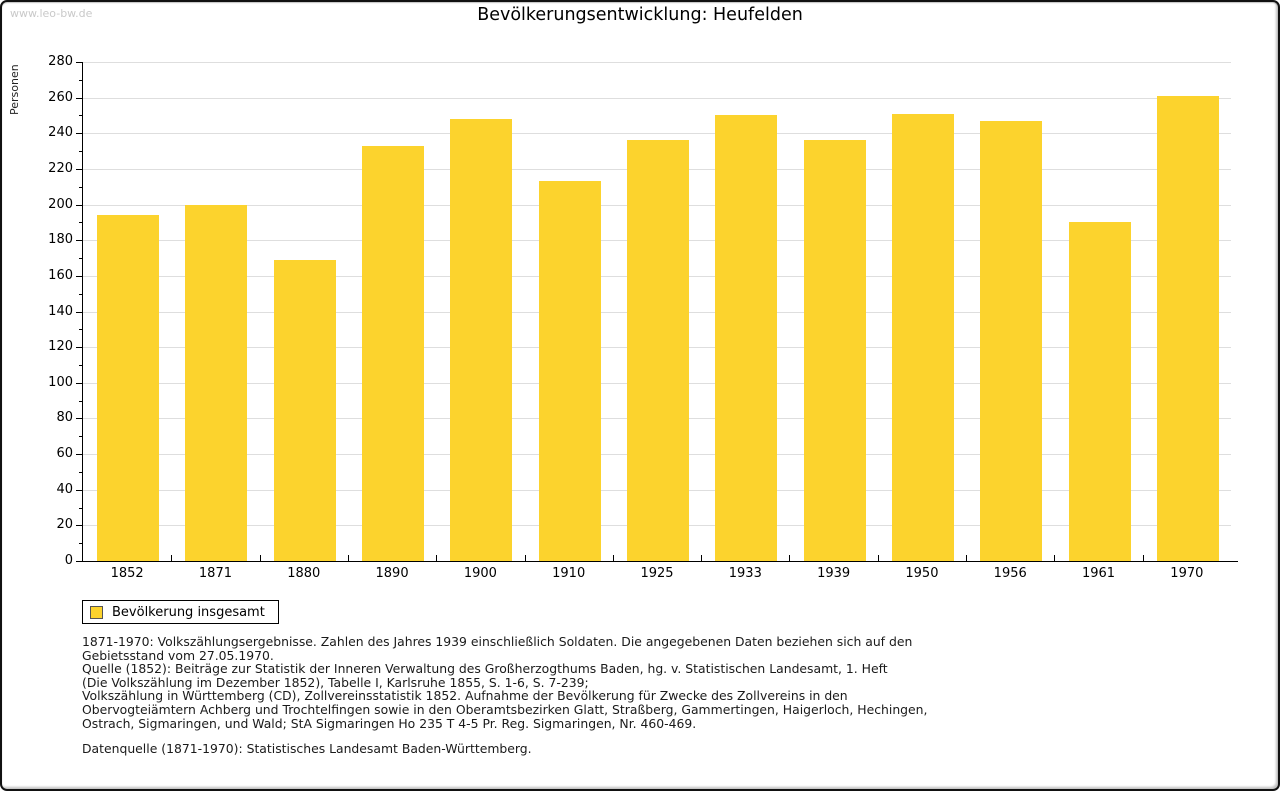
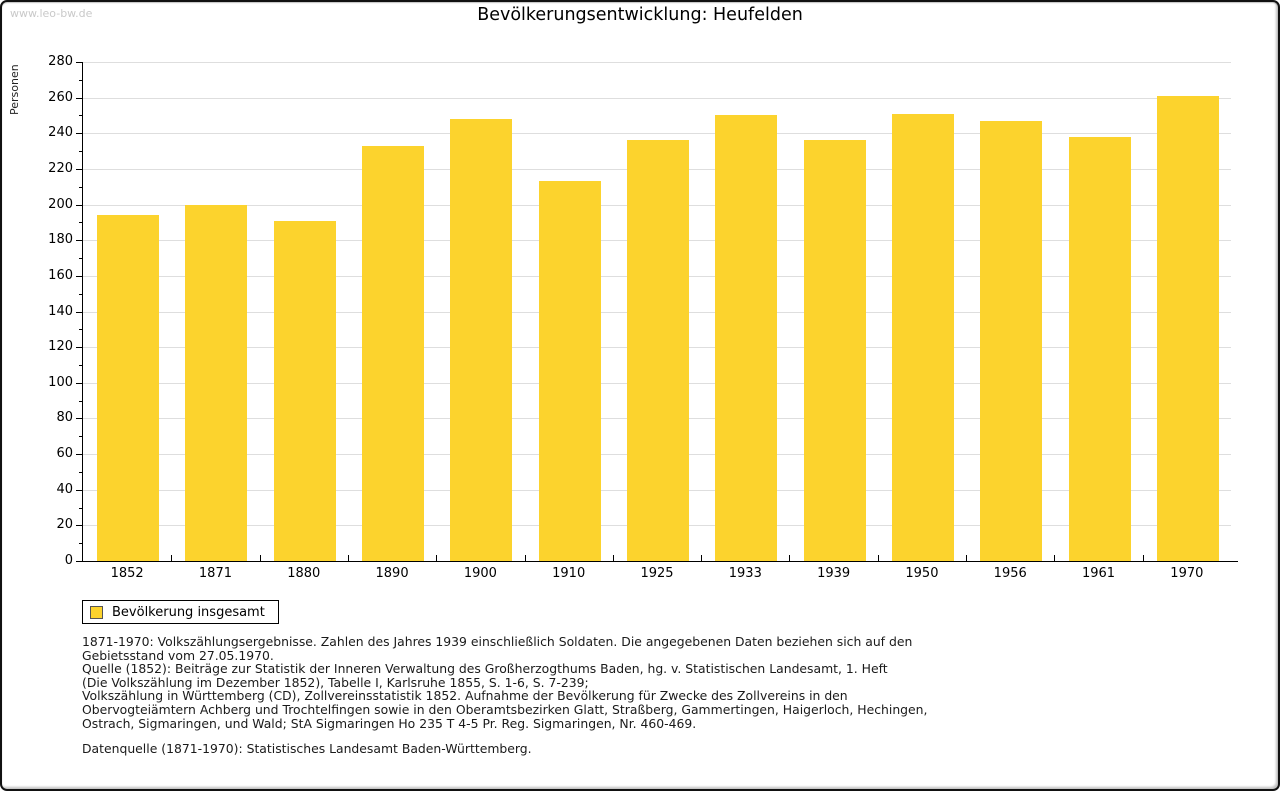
1880: 169 -> 191
1961: 190 -> 238
